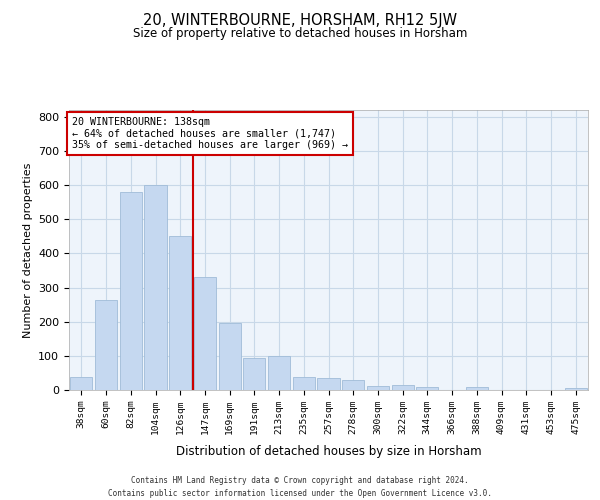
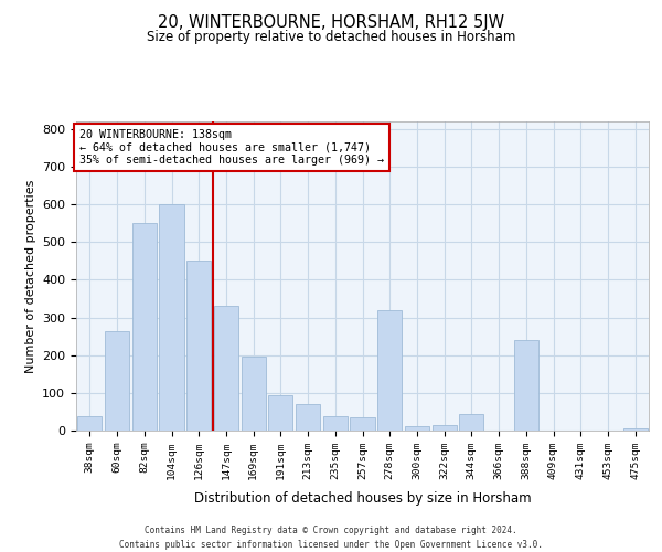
82sqm: 580 -> 550
213sqm: 100 -> 70
278sqm: 30 -> 320
344sqm: 10 -> 45
388sqm: 8 -> 240
